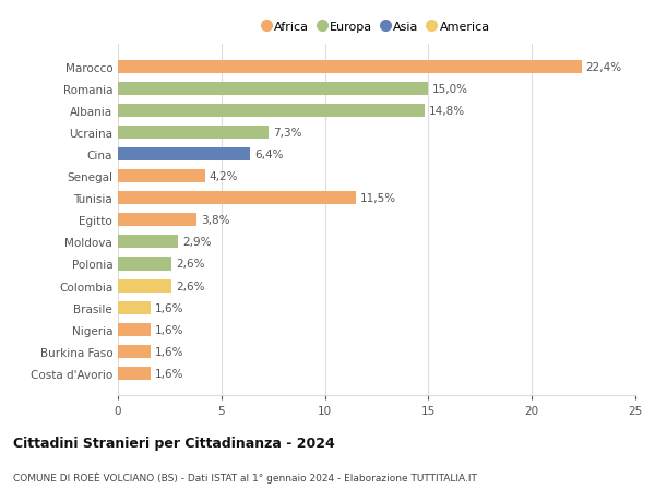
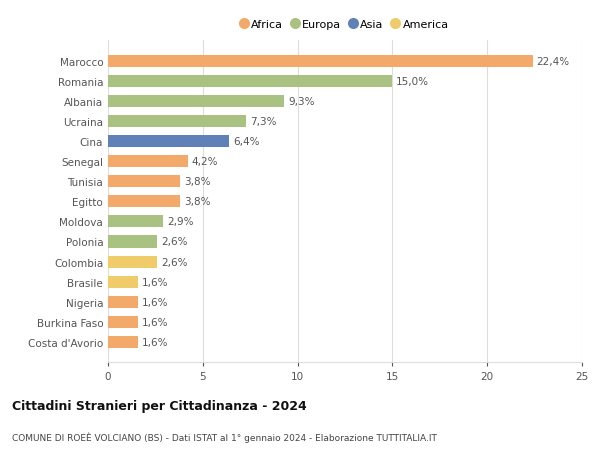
Albania: 14,8% -> 9,3%
Tunisia: 11,5% -> 3,8%
